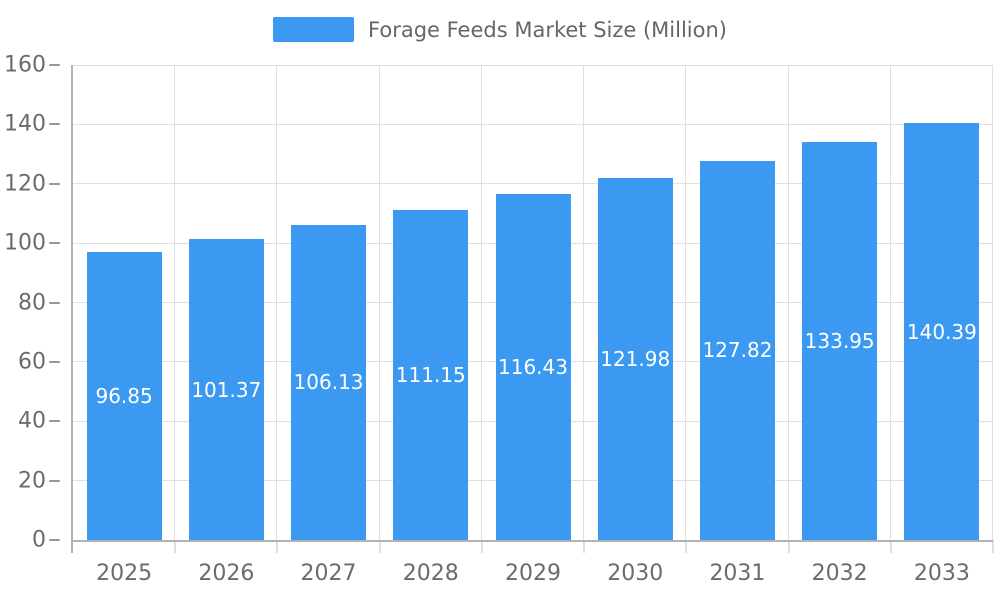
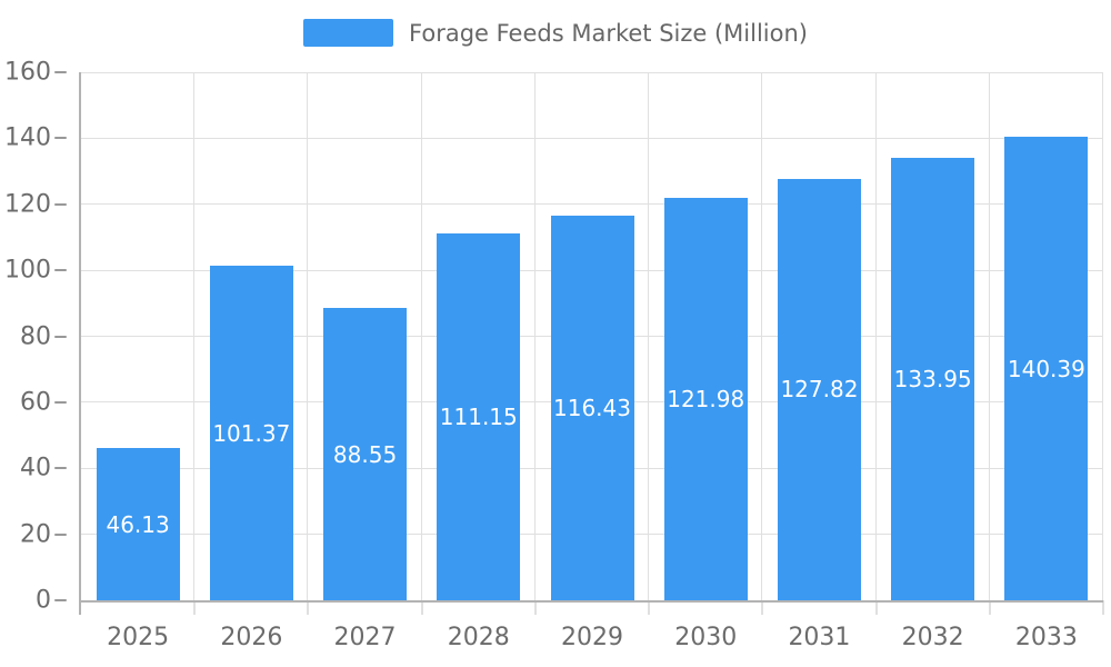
2025: 96.85 -> 46.13
2027: 106.13 -> 88.55
